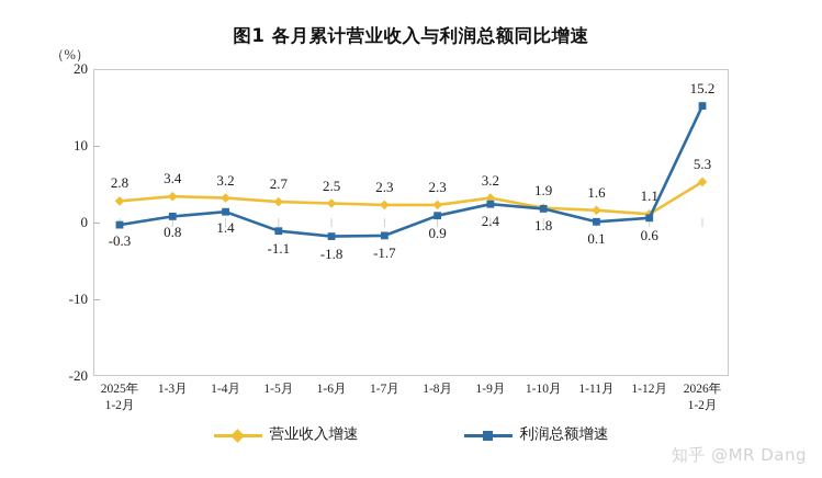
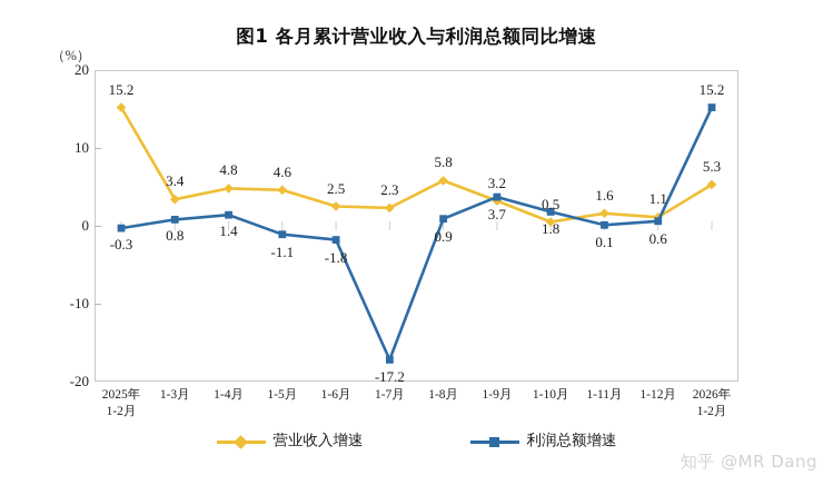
营业收入增速/2025年 1-2月: 2.8 -> 15.2
营业收入增速/1-4月: 3.2 -> 4.8
营业收入增速/1-5月: 2.7 -> 4.6
利润总额增速/1-7月: -1.7 -> -17.2
营业收入增速/1-8月: 2.3 -> 5.8
利润总额增速/1-9月: 2.4 -> 3.7
营业收入增速/1-10月: 1.9 -> 0.5
